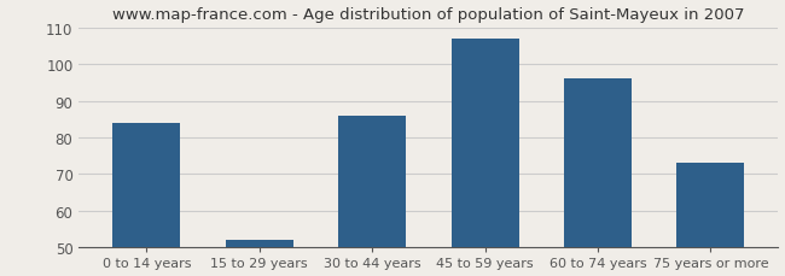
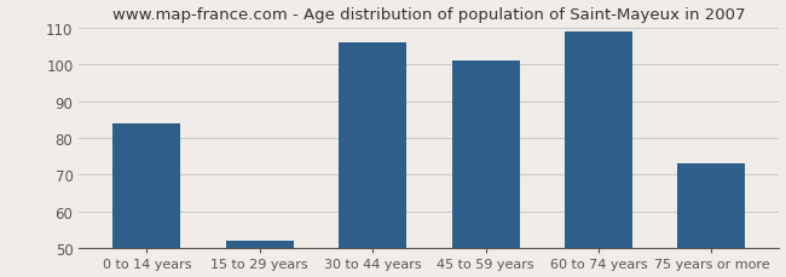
30 to 44 years: 86 -> 106
45 to 59 years: 107 -> 101
60 to 74 years: 96 -> 109
